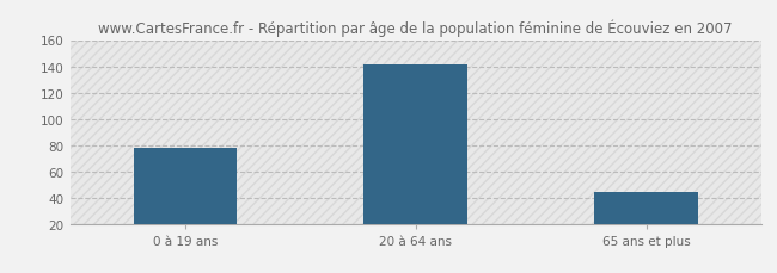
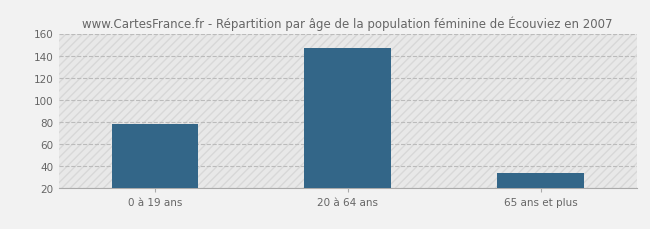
20 à 64 ans: 141 -> 147
65 ans et plus: 44 -> 33
